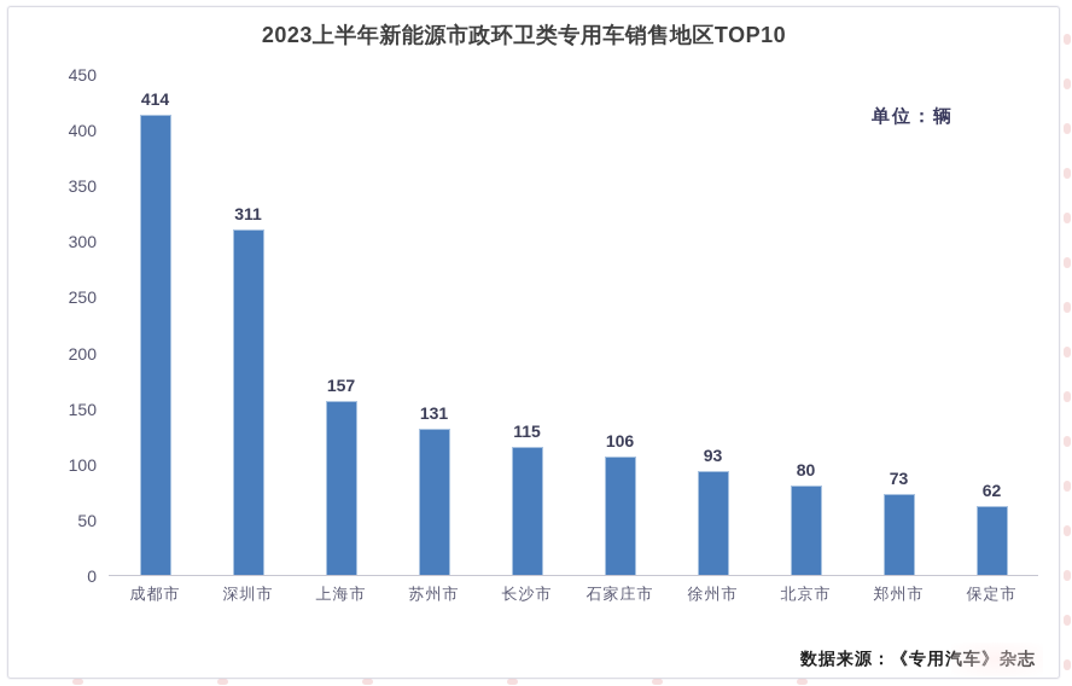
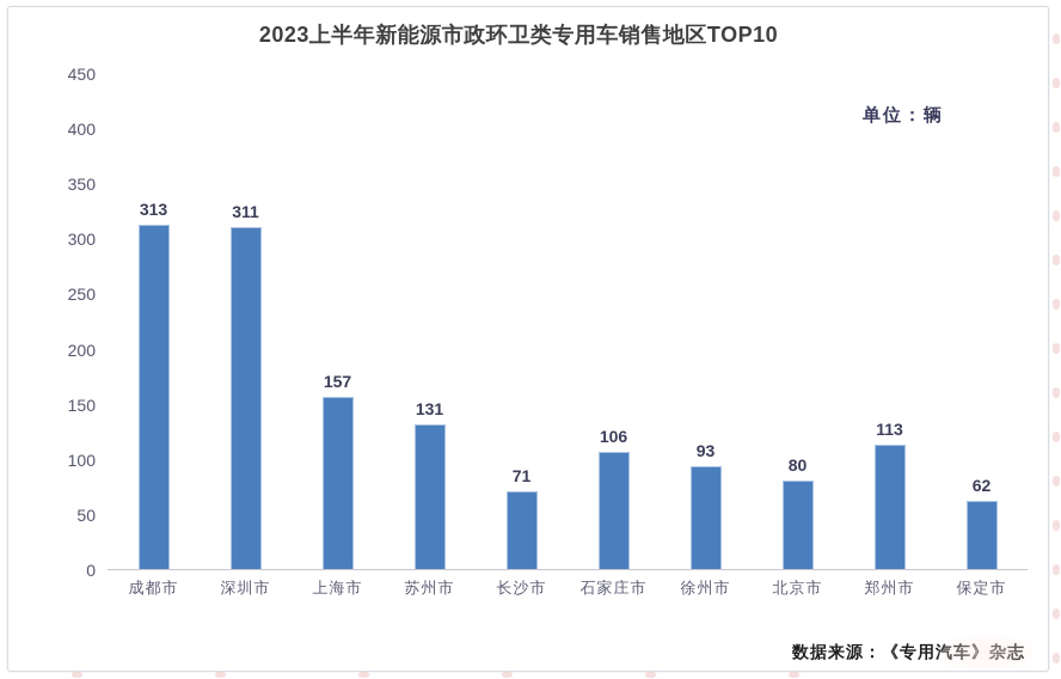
成都市: 414 -> 313
长沙市: 115 -> 71
郑州市: 73 -> 113
